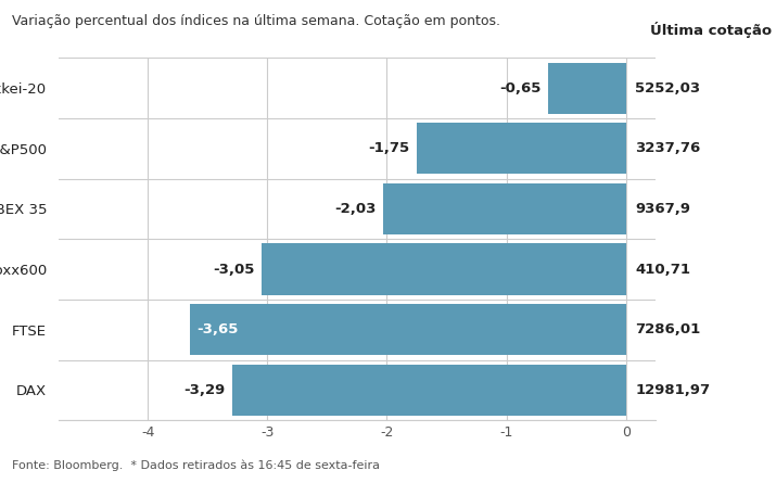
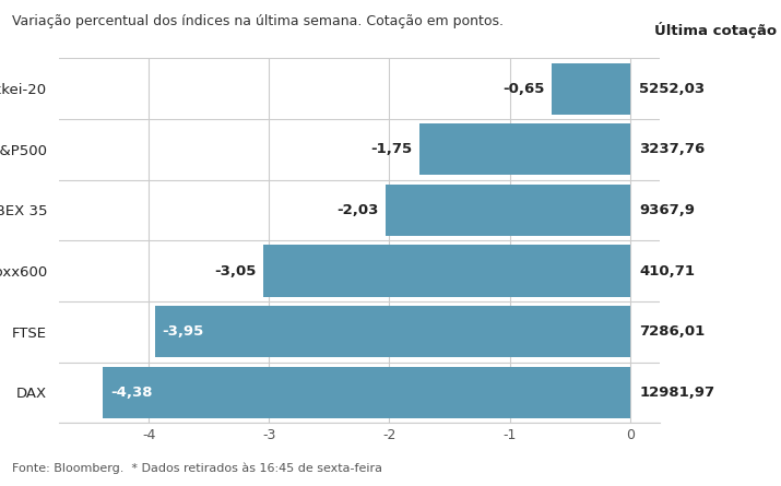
FTSE: -3,65 -> -3,95
DAX: -3,29 -> -4,38
